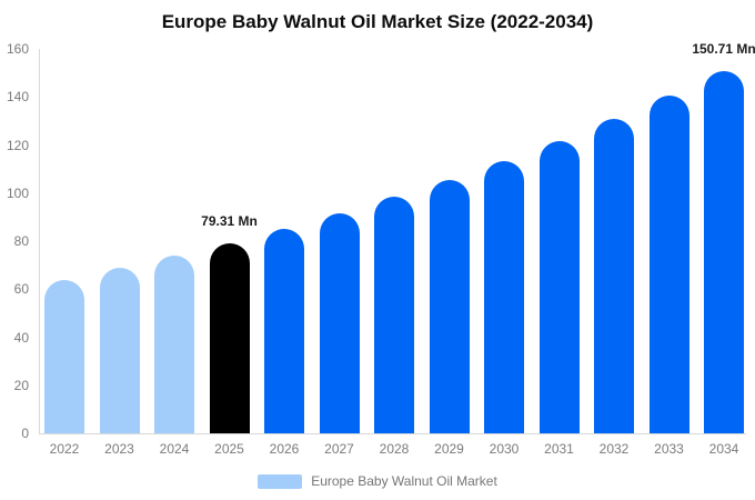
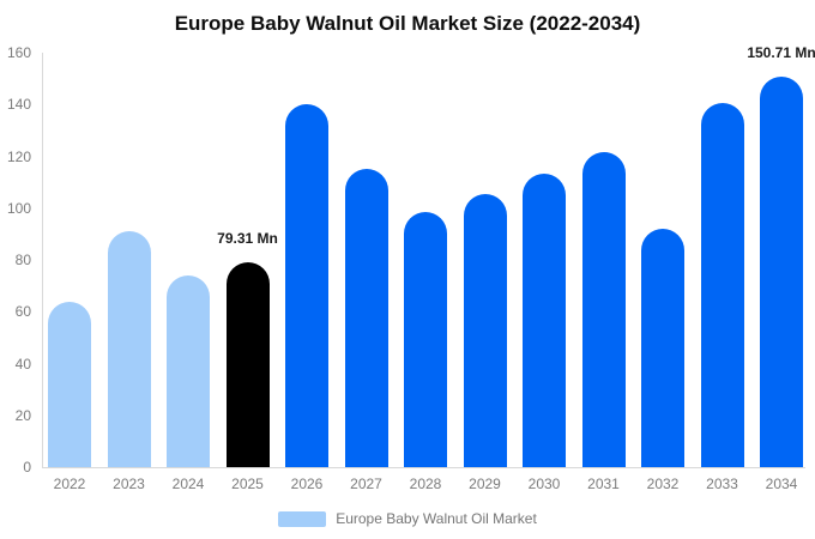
2023: 69 -> 91
2026: 85 -> 140
2027: 92 -> 115
2032: 131 -> 92
